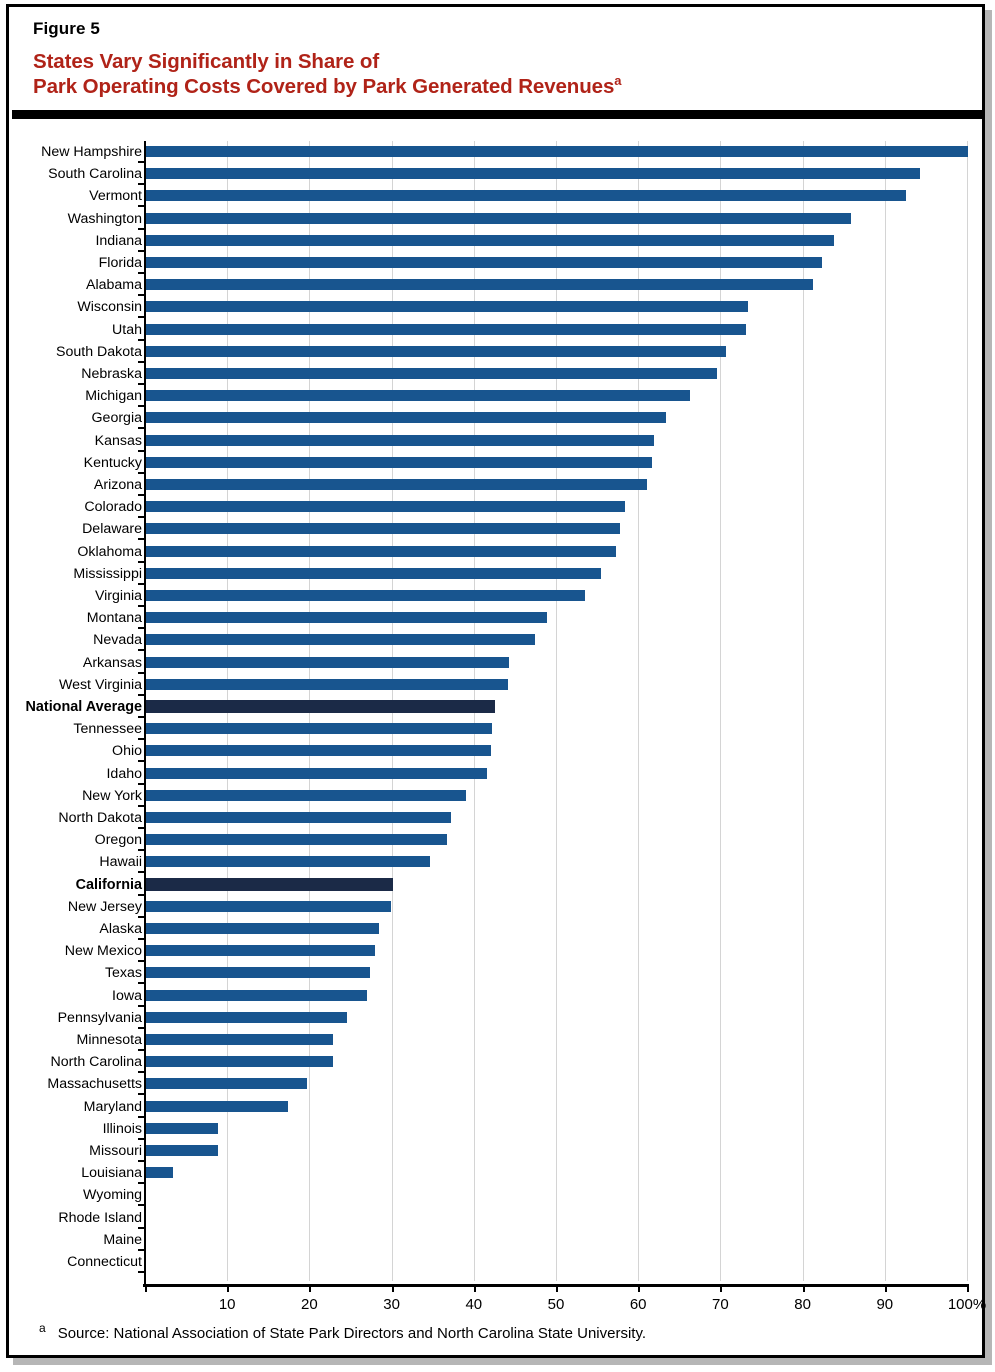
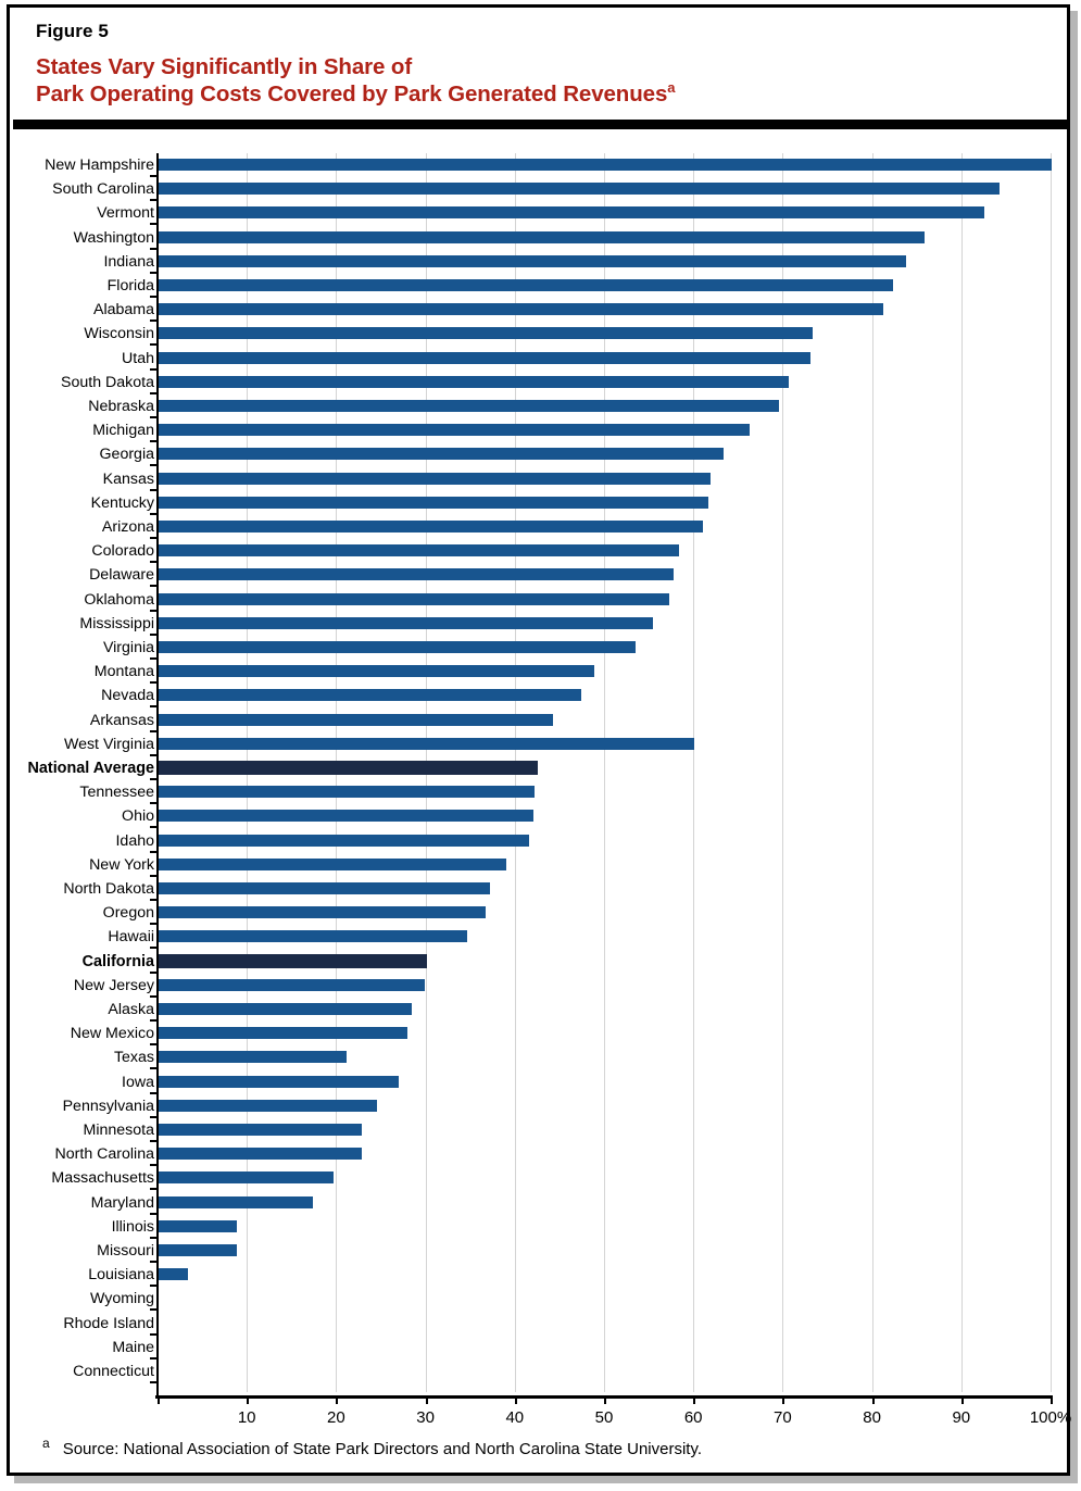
West Virginia: 44% -> 60%
Texas: 27% -> 21%
